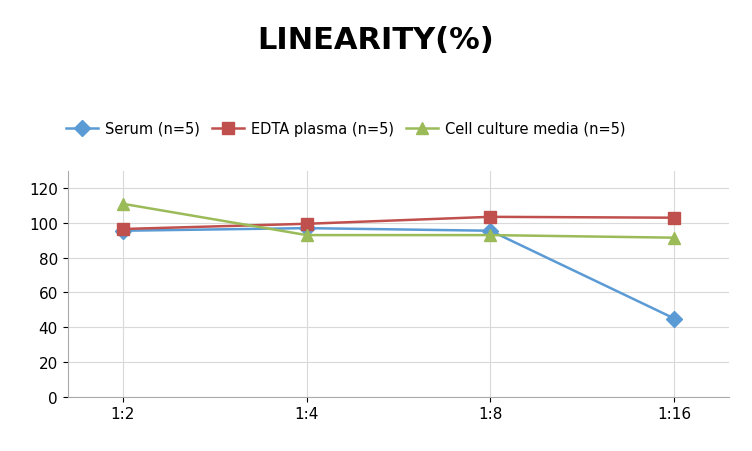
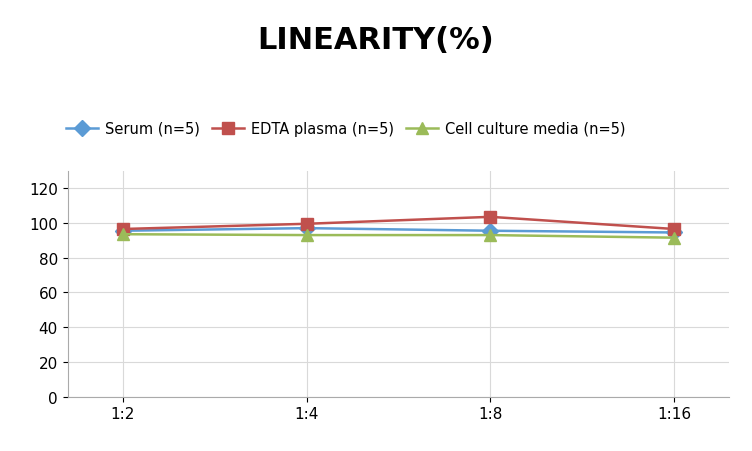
Cell culture media (n=5)/1:2: 111 -> 94
Serum (n=5)/1:16: 45 -> 94
EDTA plasma (n=5)/1:16: 103 -> 96
